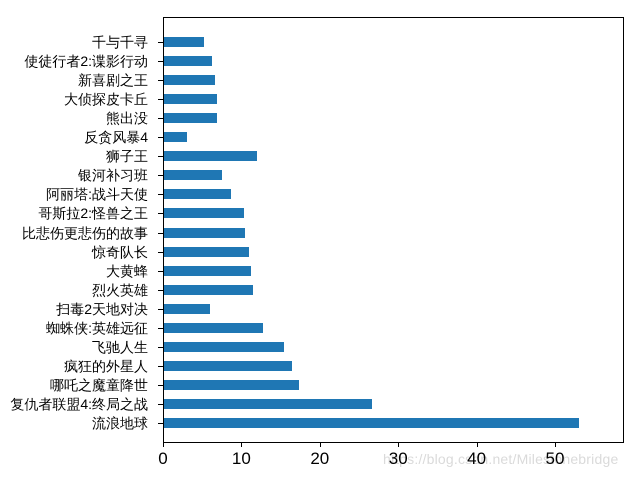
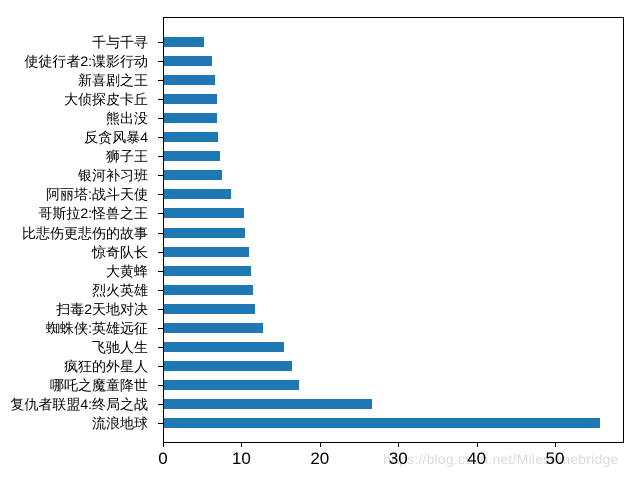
反贪风暴4: 3 -> 7
狮子王: 12 -> 7
扫毒2天地对决: 6 -> 12
流浪地球: 53 -> 56
